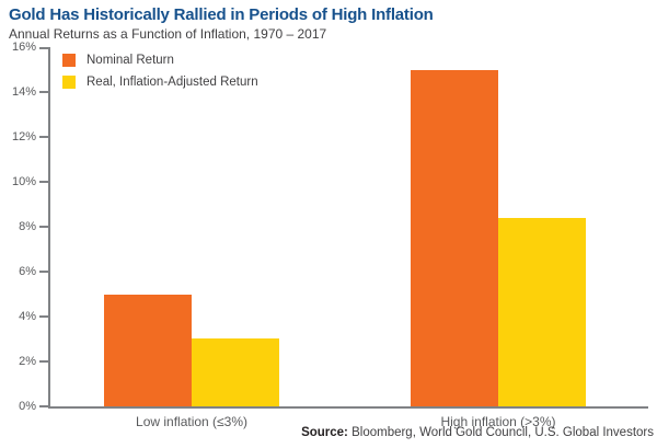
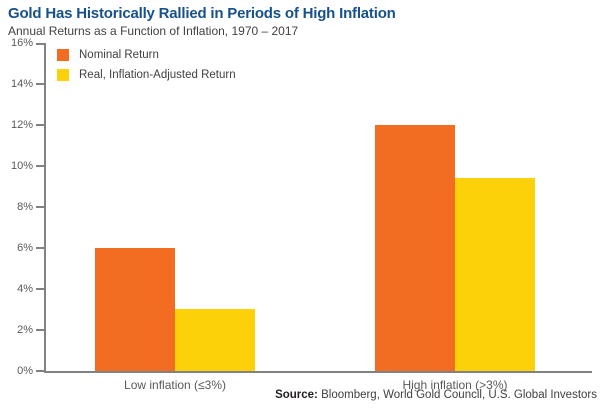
Nominal Return/Low inflation (≤3%): 5% -> 6%
Nominal Return/High inflation (>3%): 15% -> 12%
Real, Inflation-Adjusted Return/High inflation (>3%): 8.4% -> 9.4%
